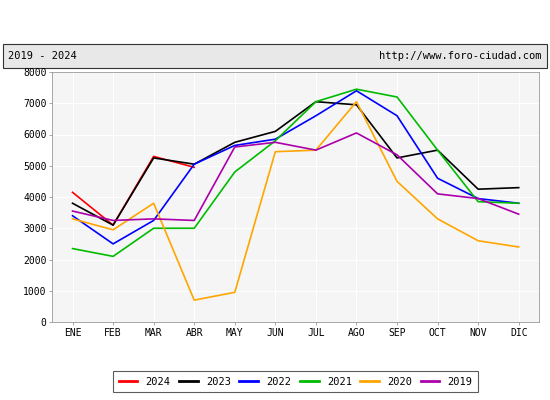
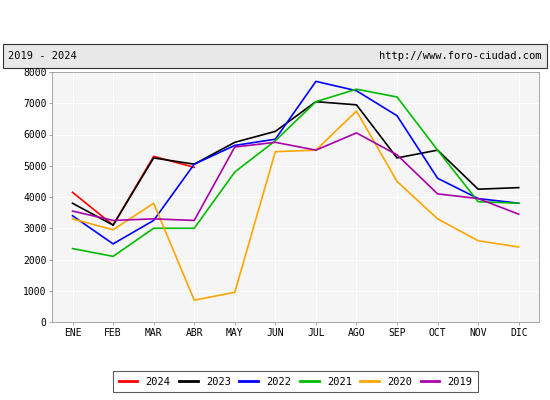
2022/JUL: 6600 -> 7700
2020/AGO: 7050 -> 6750
